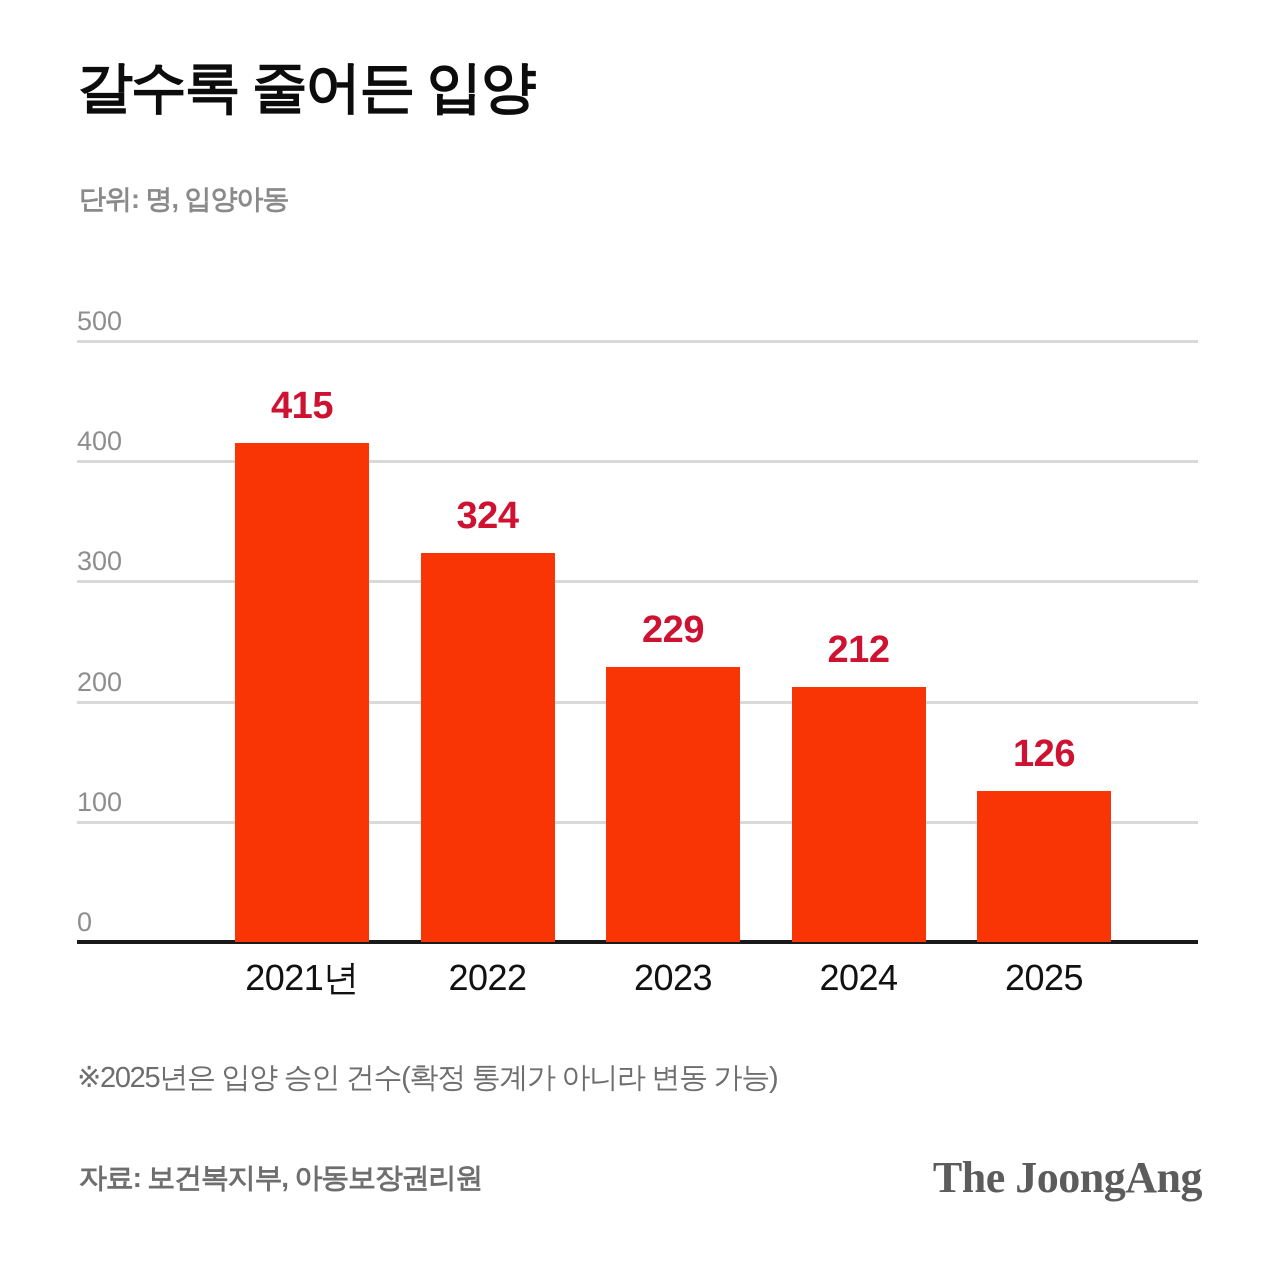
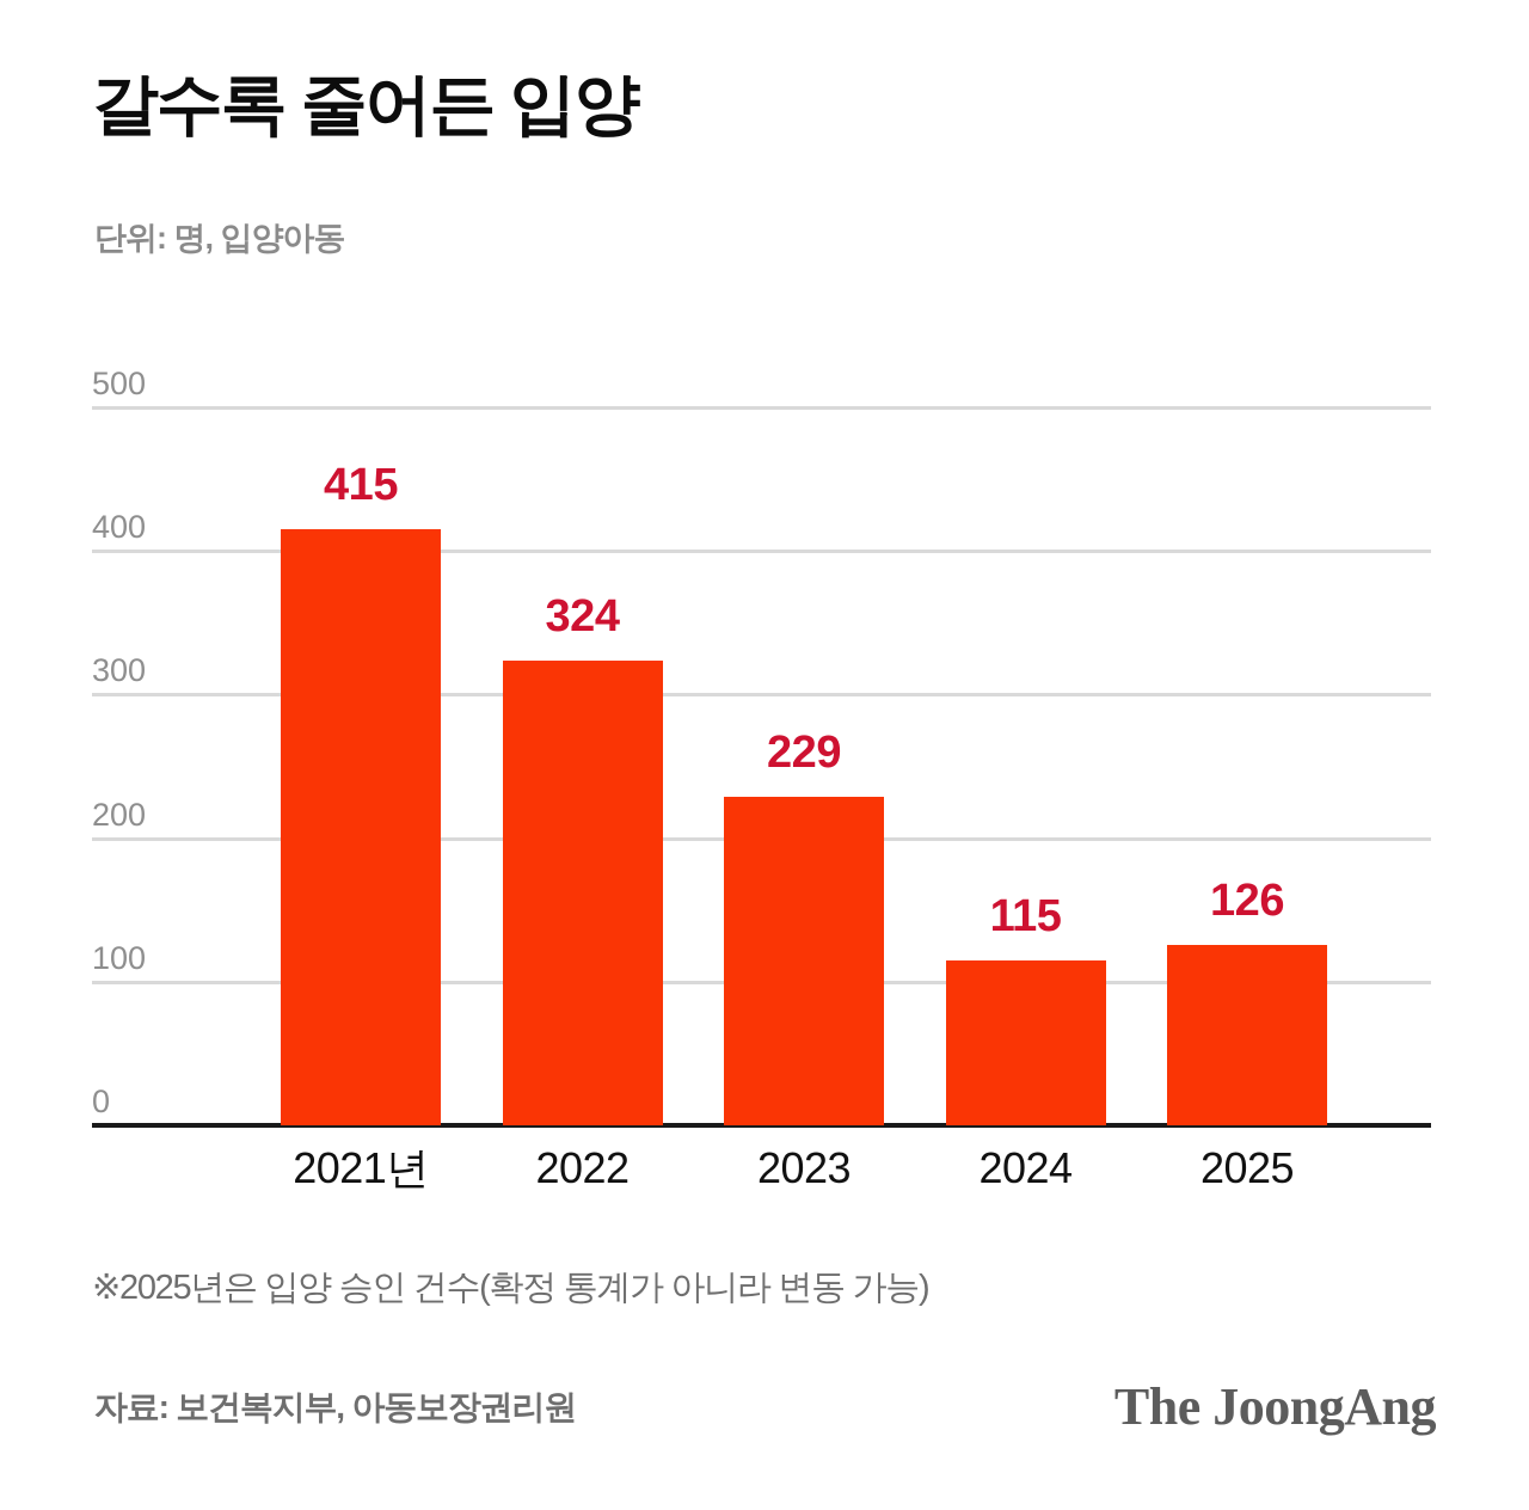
2024: 212 -> 115
